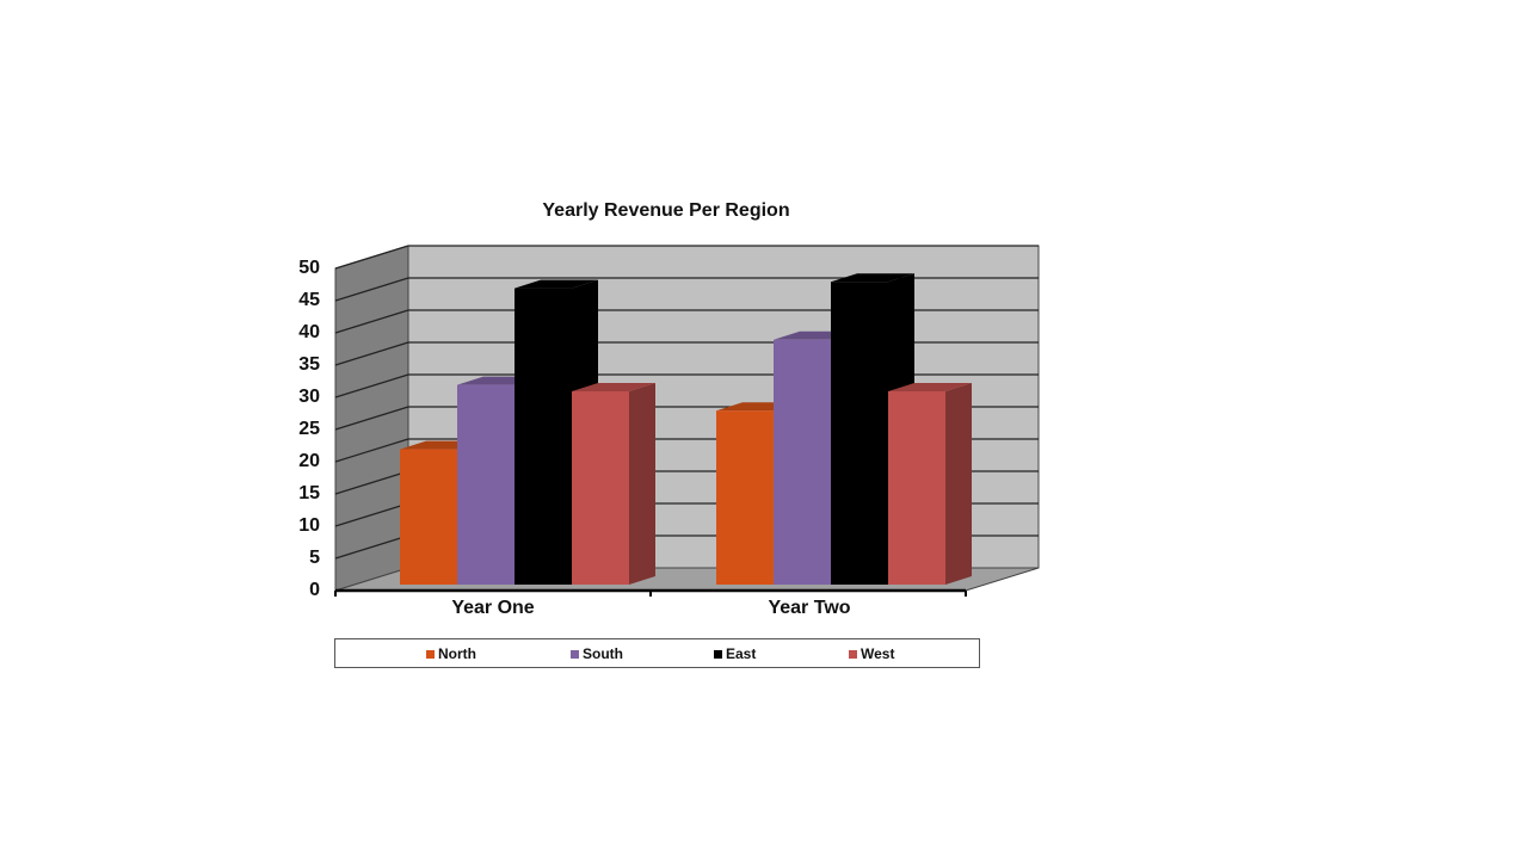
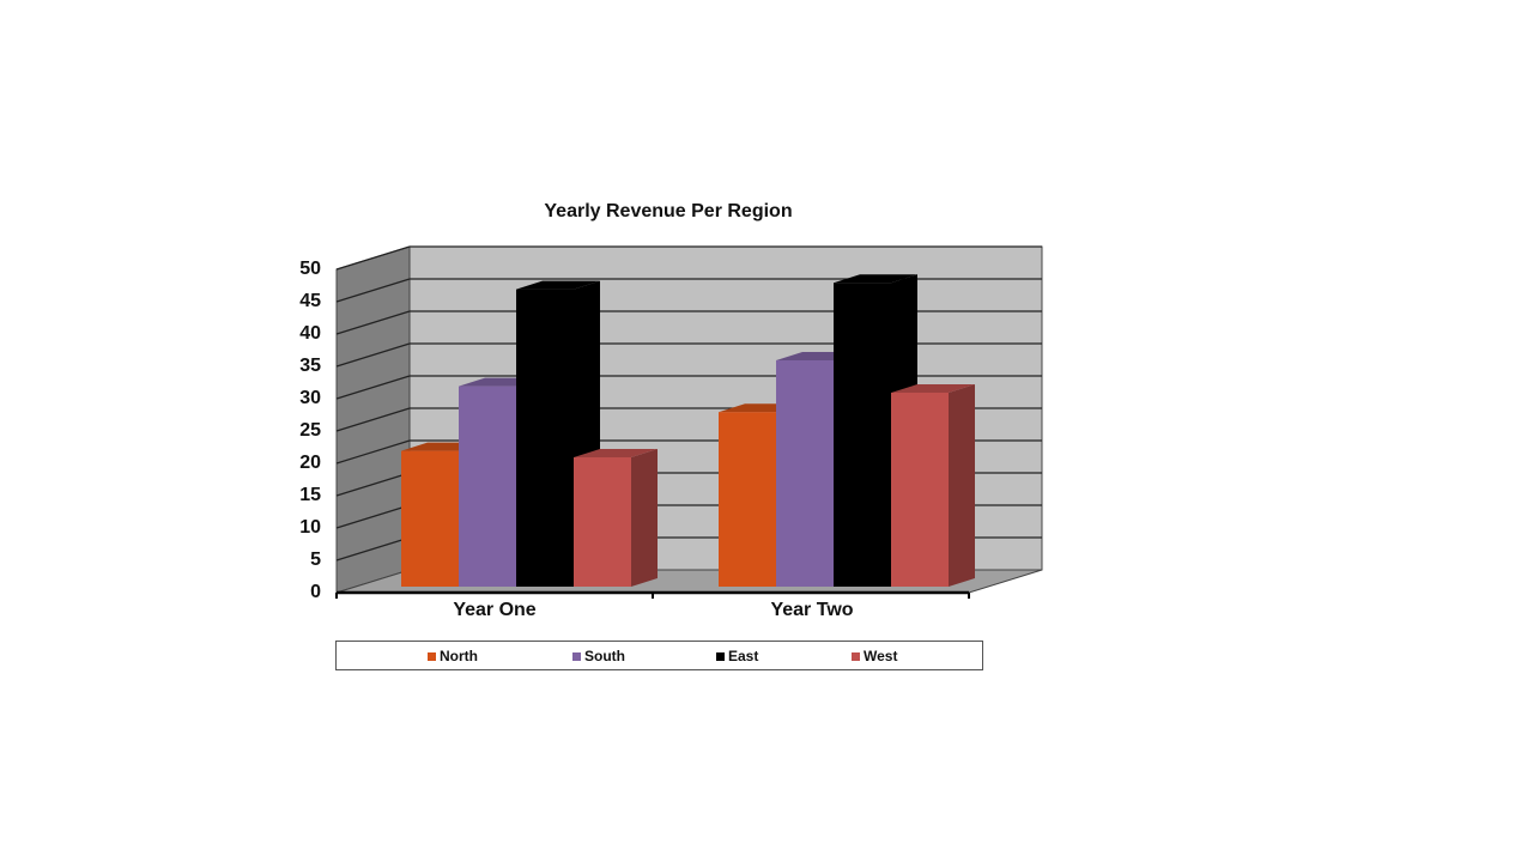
West/Year One: 30 -> 20
South/Year Two: 38 -> 35
